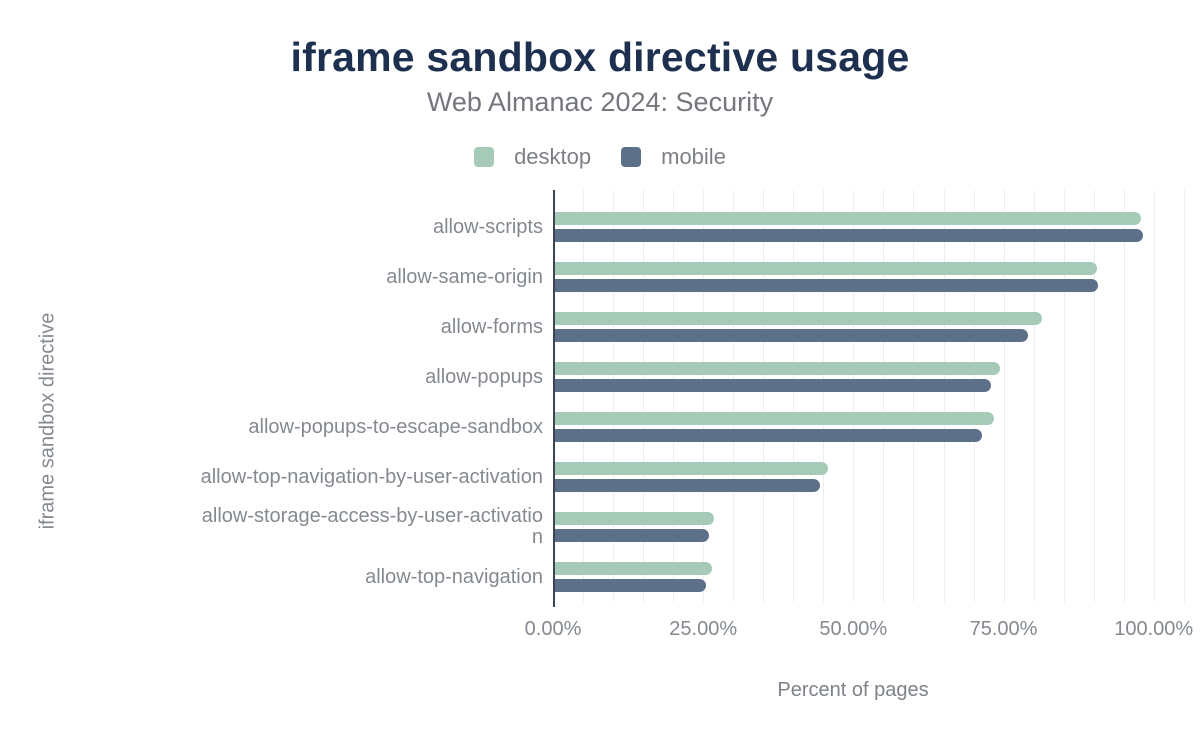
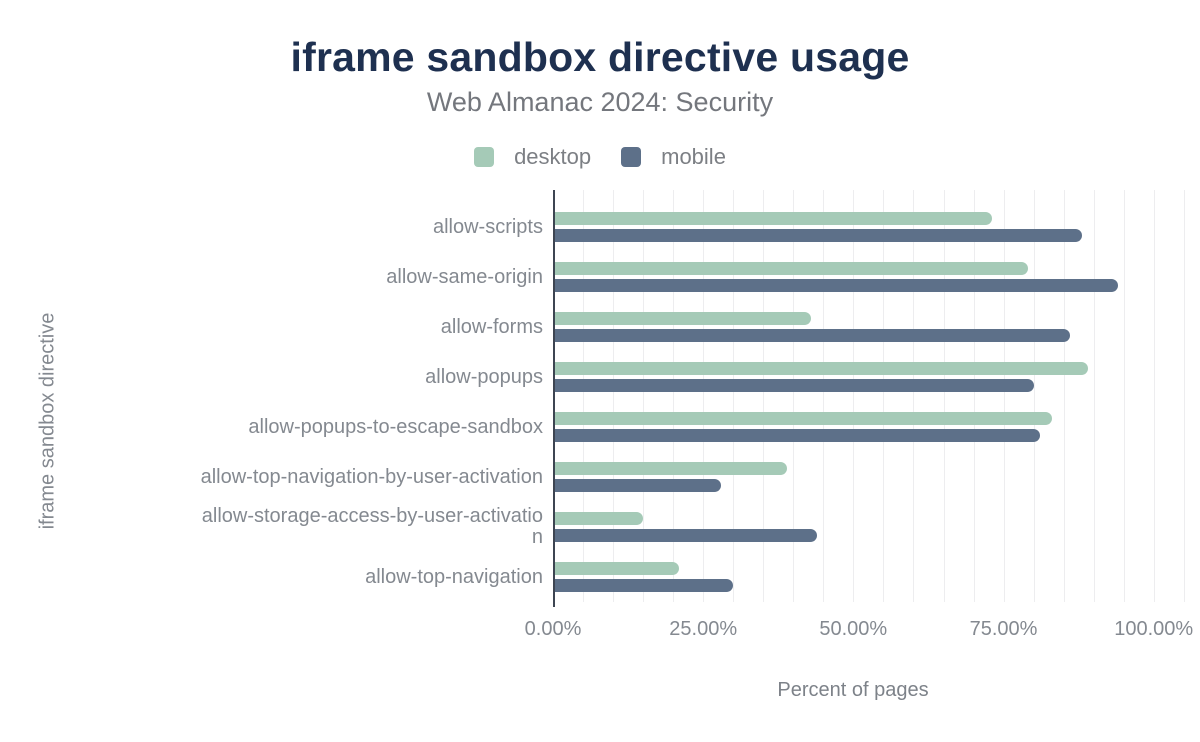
desktop/allow-scripts: 98% -> 73%
mobile/allow-scripts: 98% -> 88%
desktop/allow-same-origin: 90% -> 79%
mobile/allow-same-origin: 91% -> 94%
desktop/allow-forms: 81% -> 43%
mobile/allow-forms: 79% -> 86%
desktop/allow-popups: 74% -> 89%
mobile/allow-popups: 73% -> 80%
desktop/allow-popups-to-escape-sandbox: 73% -> 83%
mobile/allow-popups-to-escape-sandbox: 71% -> 81%
desktop/allow-top-navigation-by-user-activation: 46% -> 39%
mobile/allow-top-navigation-by-user-activation: 44% -> 28%
desktop/allow-storage-access-by-user-activation: 27% -> 15%
mobile/allow-storage-access-by-user-activation: 26% -> 44%
desktop/allow-top-navigation: 26% -> 21%
mobile/allow-top-navigation: 25% -> 30%
